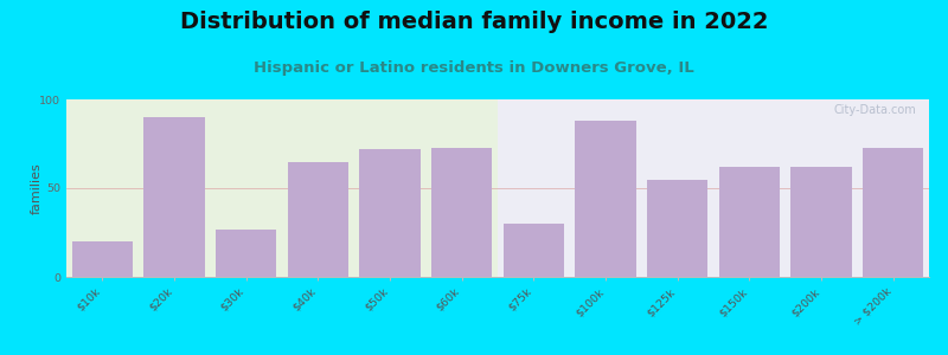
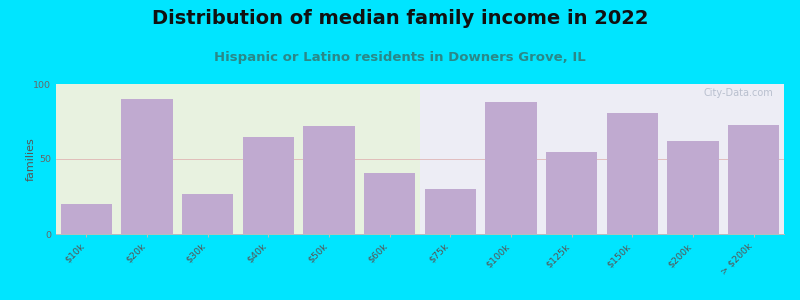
$60k: 73 -> 41
$150k: 62 -> 81
